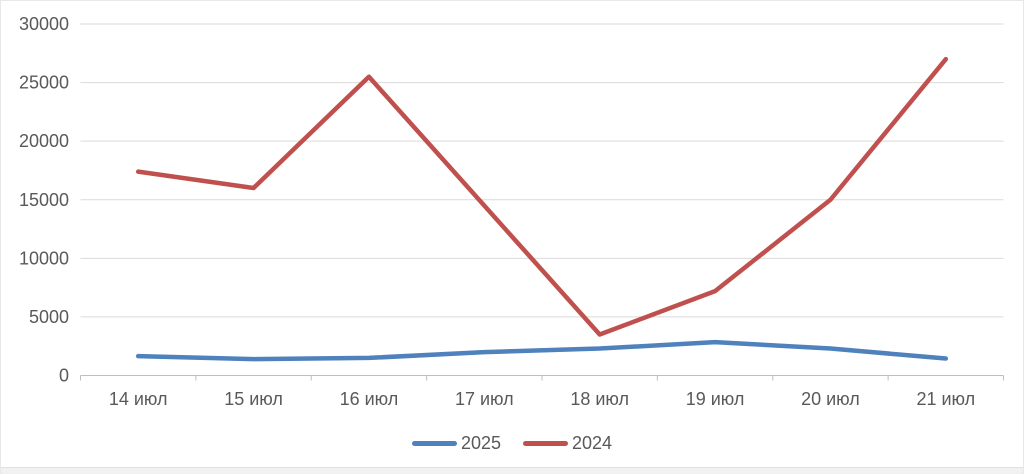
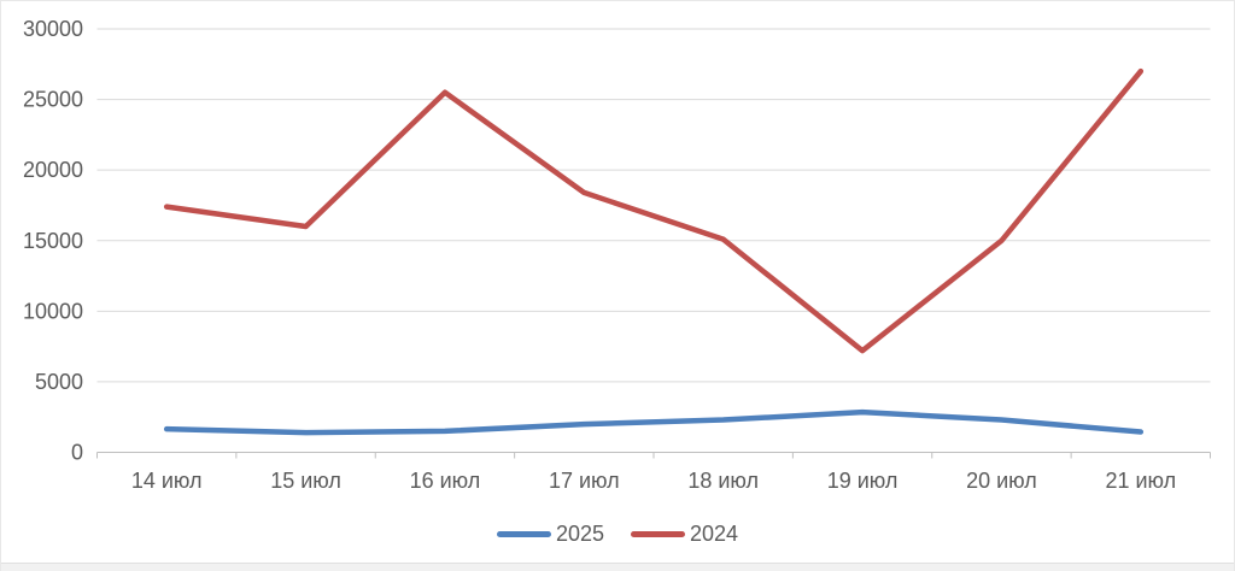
2024/17 июл: 14500 -> 18400
2024/18 июл: 3500 -> 15100
